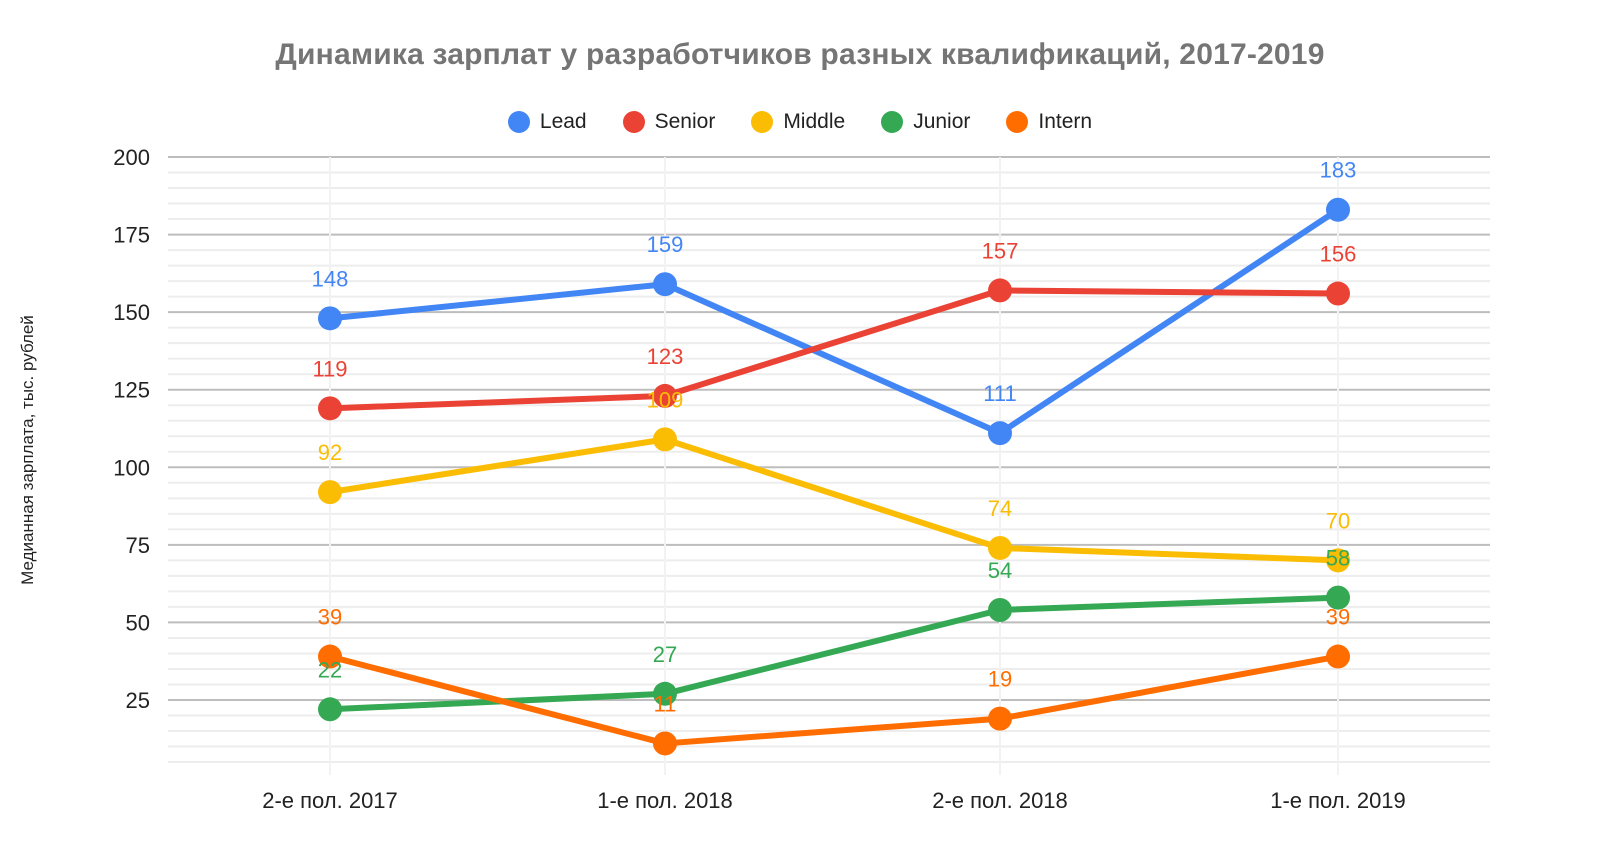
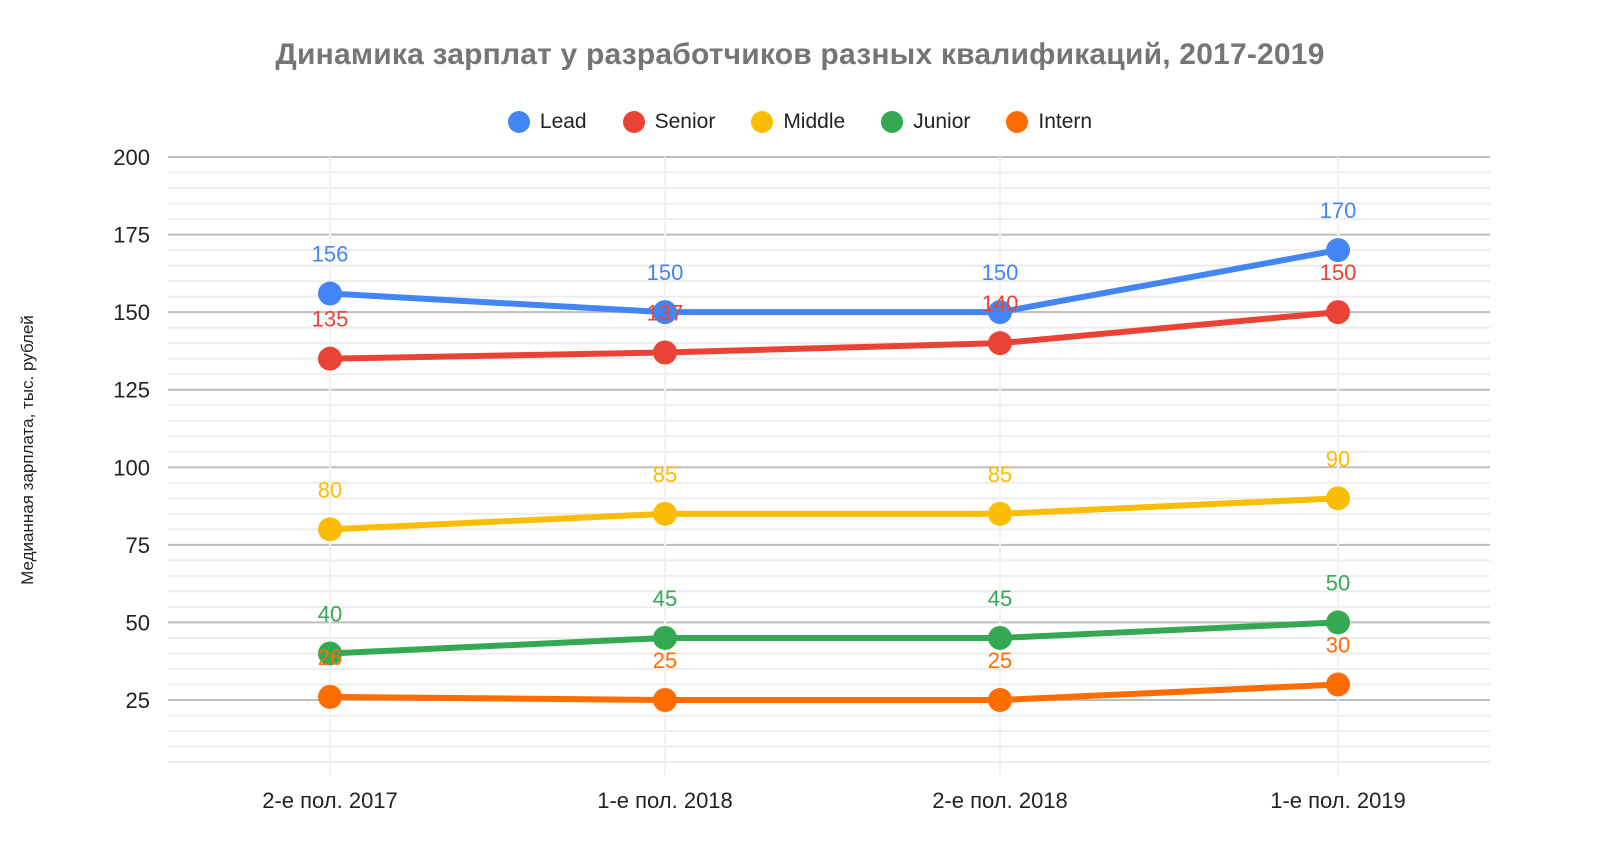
Lead/2-е пол. 2017: 148 -> 156
Senior/2-е пол. 2017: 119 -> 135
Middle/2-е пол. 2017: 92 -> 80
Junior/2-е пол. 2017: 22 -> 40
Intern/2-е пол. 2017: 39 -> 26
Lead/1-е пол. 2018: 159 -> 150
Senior/1-е пол. 2018: 123 -> 137
Middle/1-е пол. 2018: 109 -> 85
Junior/1-е пол. 2018: 27 -> 45
Intern/1-е пол. 2018: 11 -> 25
Lead/2-е пол. 2018: 111 -> 150
Senior/2-е пол. 2018: 157 -> 140
Middle/2-е пол. 2018: 74 -> 85
Junior/2-е пол. 2018: 54 -> 45
Intern/2-е пол. 2018: 19 -> 25
Lead/1-е пол. 2019: 183 -> 170
Senior/1-е пол. 2019: 156 -> 150
Middle/1-е пол. 2019: 70 -> 90
Junior/1-е пол. 2019: 58 -> 50
Intern/1-е пол. 2019: 39 -> 30
